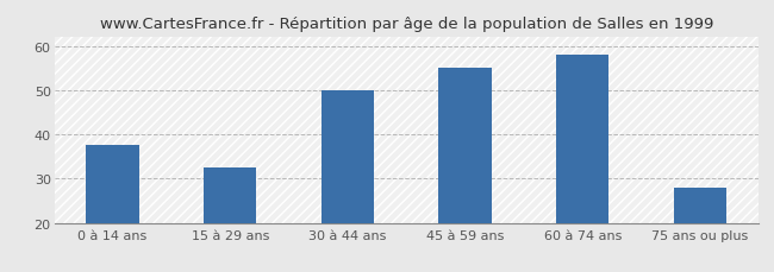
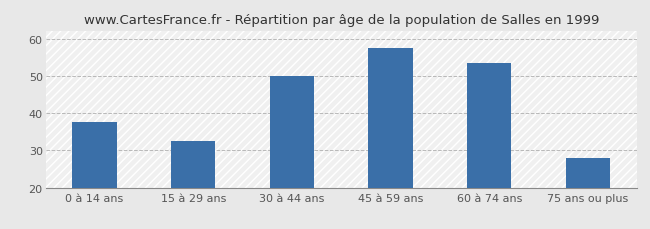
45 à 59 ans: 55.0 -> 57.5
60 à 74 ans: 58.0 -> 53.5
